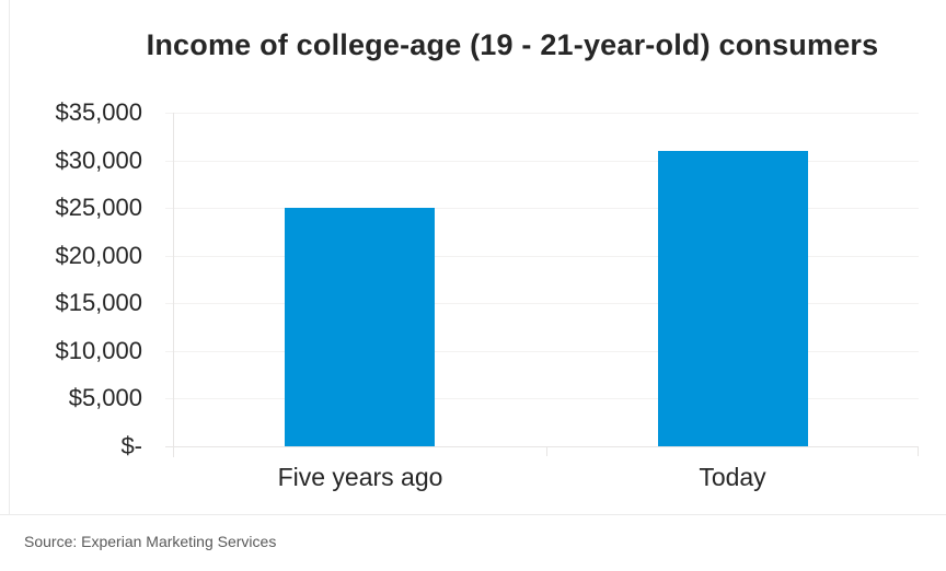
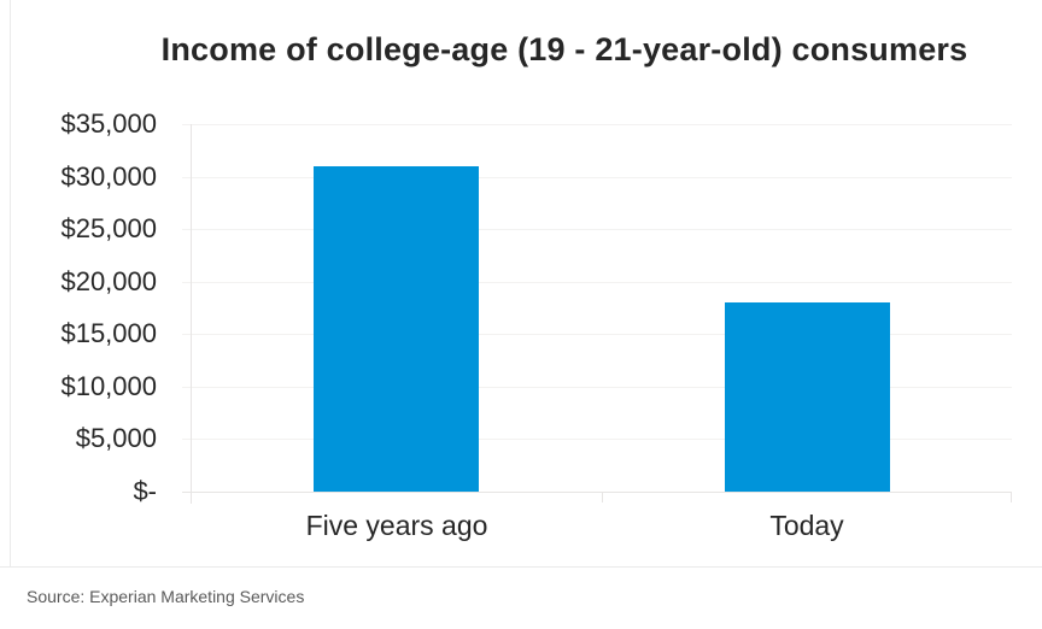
Five years ago: $25000 -> $31000
Today: $31000 -> $18000
